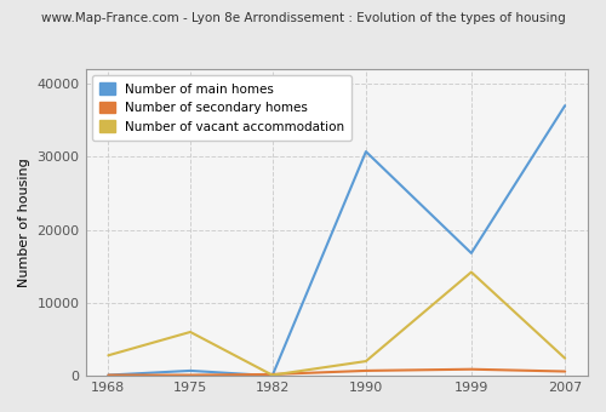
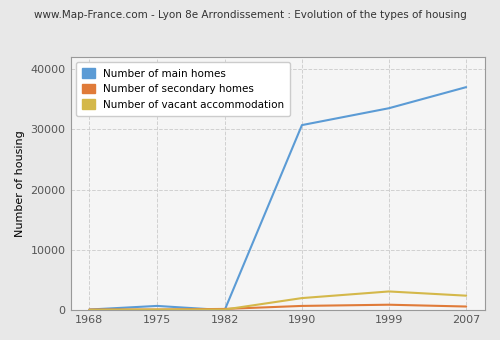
Number of vacant accommodation/1968: 2800 -> 0
Number of vacant accommodation/1975: 6000 -> 100
Number of main homes/1999: 16800 -> 33500
Number of vacant accommodation/1999: 14200 -> 3100
